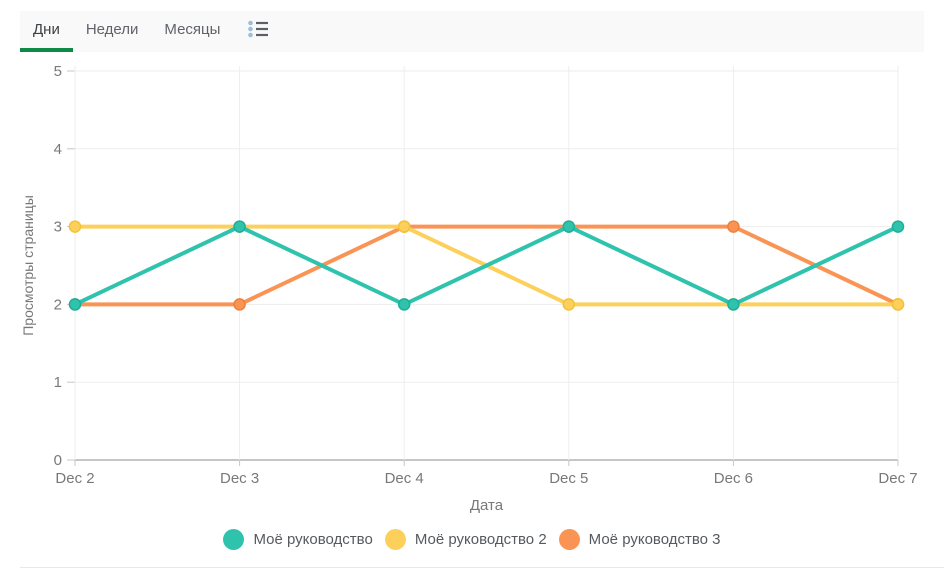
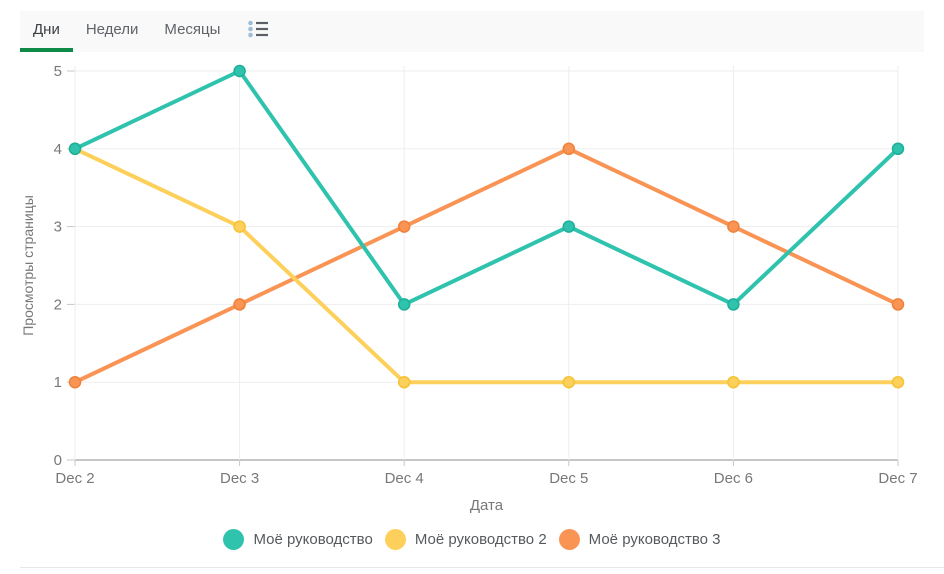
Моё руководство/Dec 2: 2 -> 4
Моё руководство 2/Dec 2: 3 -> 4
Моё руководство 3/Dec 2: 2 -> 1
Моё руководство/Dec 3: 3 -> 5
Моё руководство 2/Dec 4: 3 -> 1
Моё руководство 2/Dec 5: 2 -> 1
Моё руководство 3/Dec 5: 3 -> 4
Моё руководство 2/Dec 6: 2 -> 1
Моё руководство/Dec 7: 3 -> 4
Моё руководство 2/Dec 7: 2 -> 1
